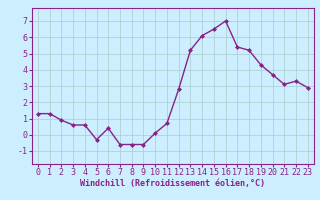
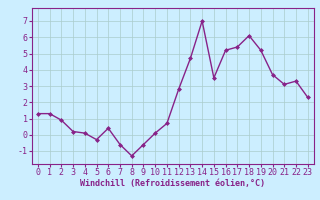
3: 0.6 -> 0.2
4: 0.6 -> 0.1
8: -0.6 -> -1.3
13: 5.2 -> 4.7
14: 6.1 -> 7.0
15: 6.5 -> 3.5
16: 7.0 -> 5.2
18: 5.2 -> 6.1
19: 4.3 -> 5.2
23: 2.9 -> 2.3
